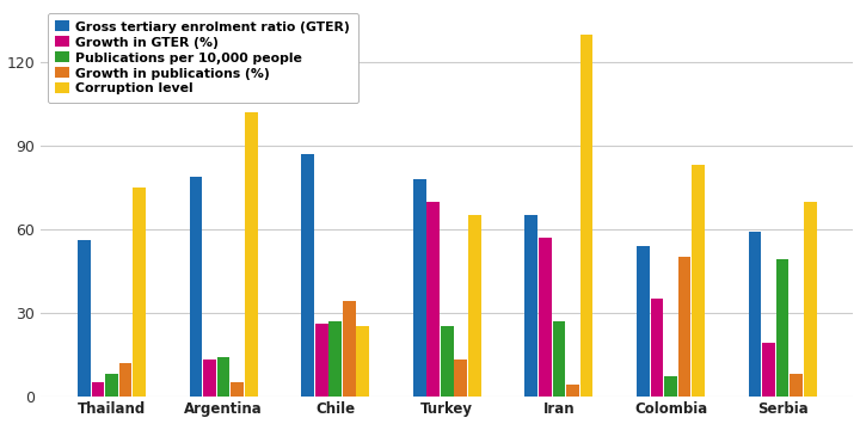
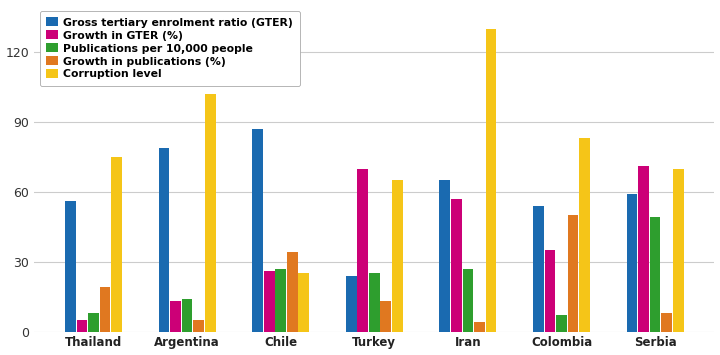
Growth in publications (%)/Thailand: 12 -> 19
Gross tertiary enrolment ratio (GTER)/Turkey: 78 -> 24
Growth in GTER (%)/Serbia: 19 -> 71
